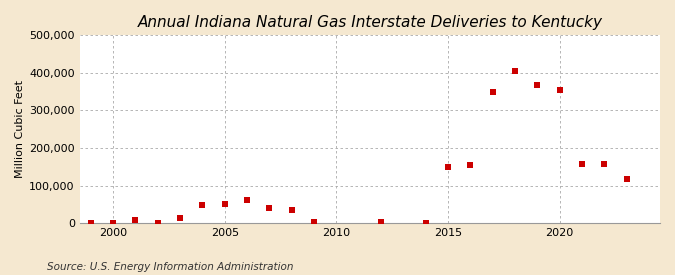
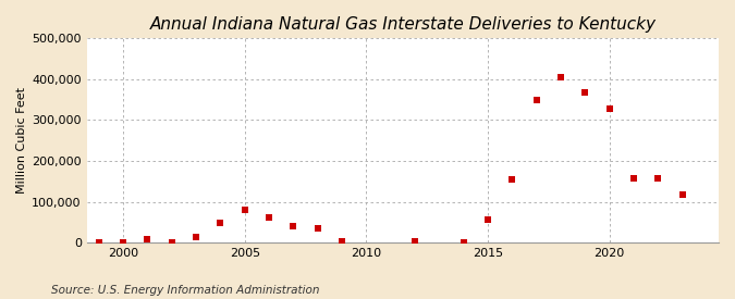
2005: 50,000 -> 80,000
2015: 150,000 -> 55,000
2020: 355,000 -> 328,000
